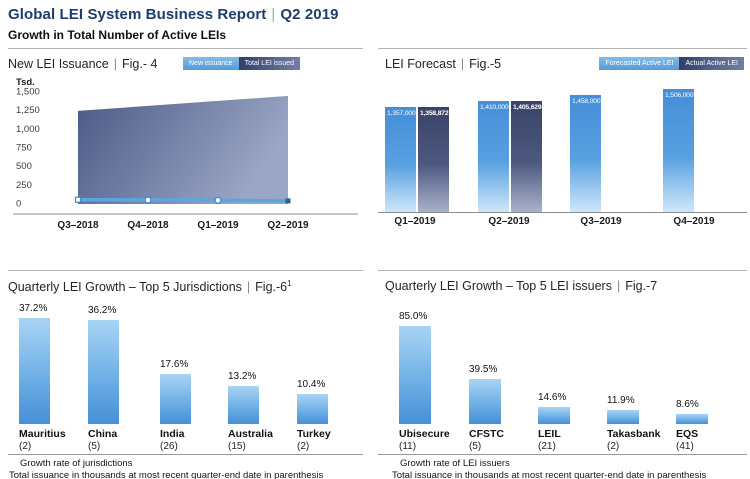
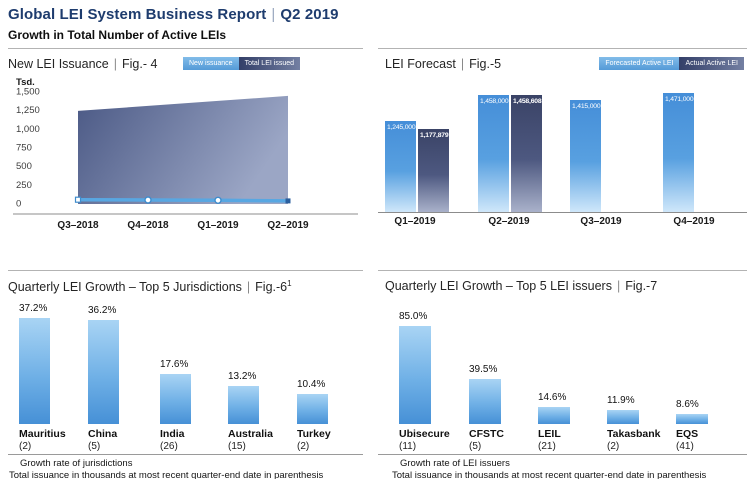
LEI Forecast/Forecasted Active LEI/Q1–2019: 1,357,000 -> 1,245,000
LEI Forecast/Actual Active LEI/Q1–2019: 1,358,872 -> 1,177,879
LEI Forecast/Forecasted Active LEI/Q2–2019: 1,410,000 -> 1,458,000
LEI Forecast/Actual Active LEI/Q2–2019: 1,405,629 -> 1,458,608
LEI Forecast/Forecasted Active LEI/Q3–2019: 1,458,000 -> 1,415,000
LEI Forecast/Forecasted Active LEI/Q4–2019: 1,506,000 -> 1,471,000
